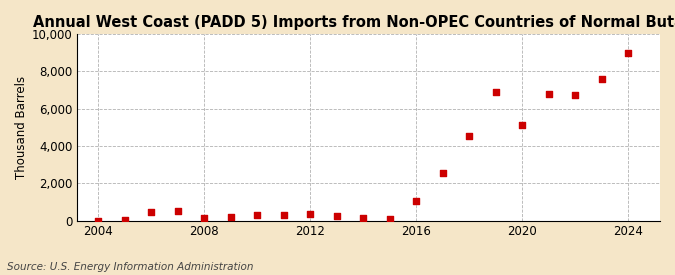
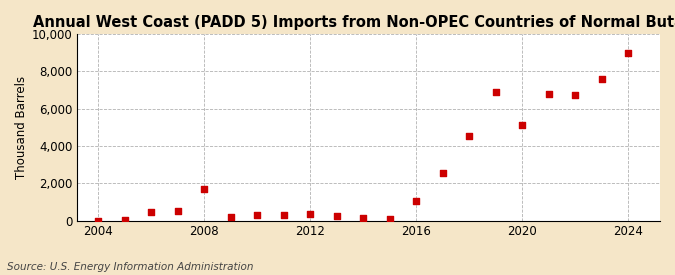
2008: 100 -> 1,700
